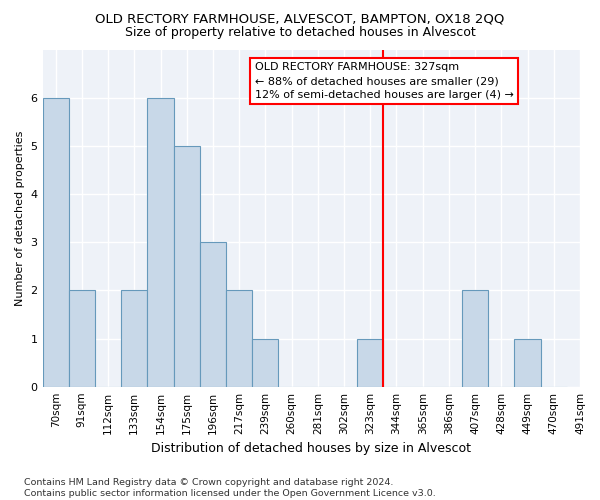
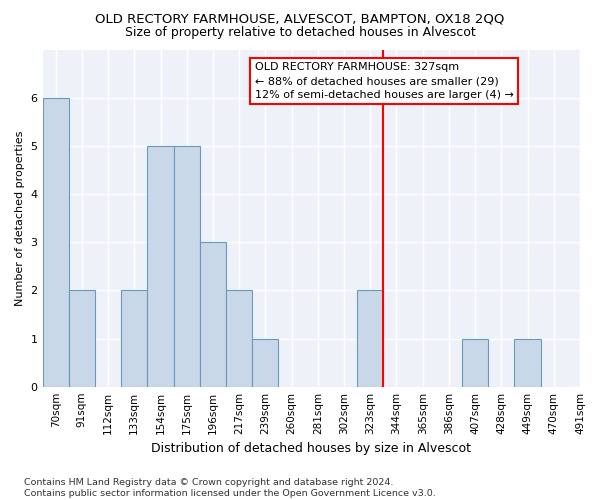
154sqm: 6 -> 5
323sqm: 1 -> 2
407sqm: 2 -> 1
